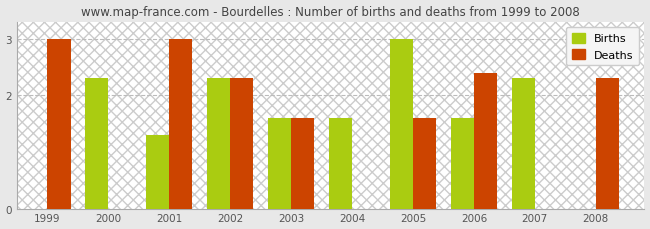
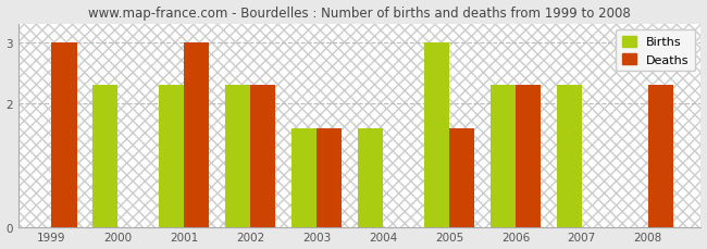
Births/2001: 1.3 -> 2.3
Births/2006: 1.6 -> 2.3
Deaths/2006: 2.4 -> 2.3
